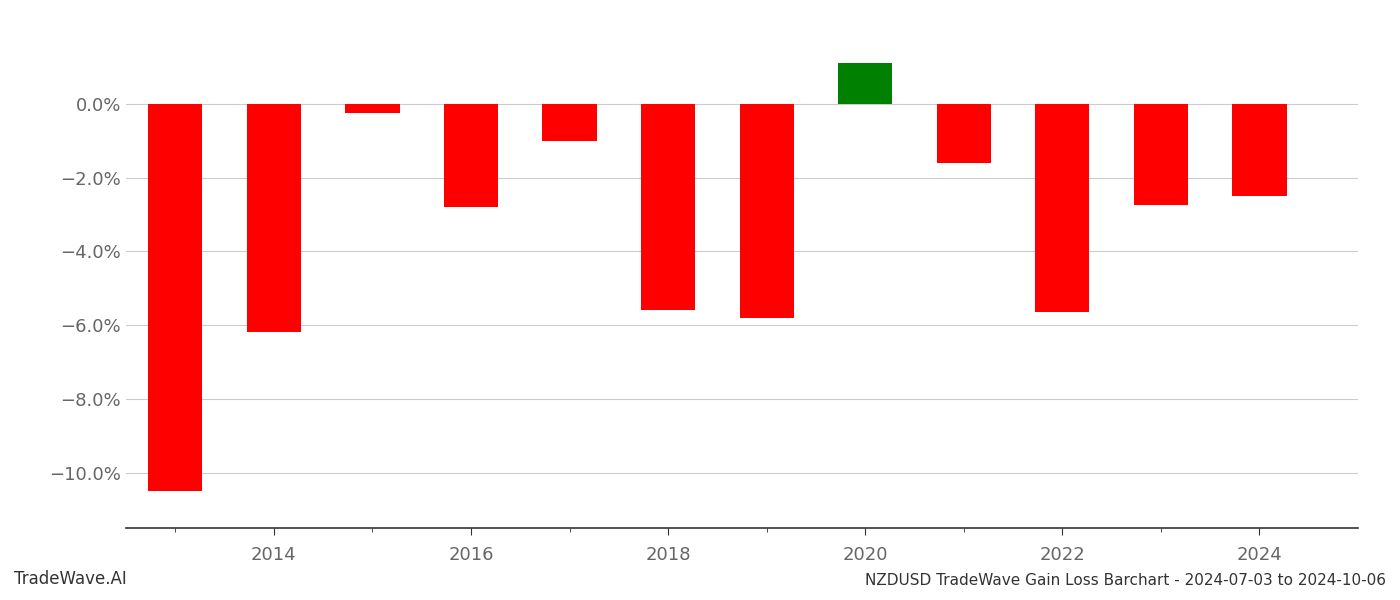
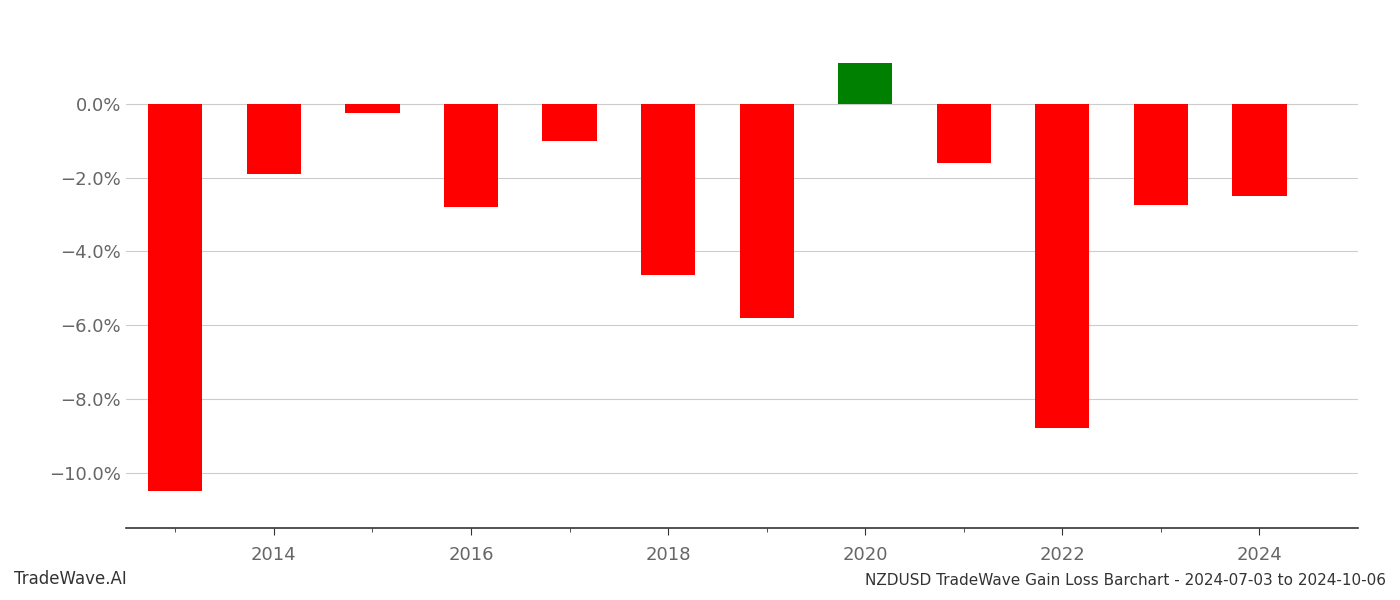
2014: -6.20% -> -1.90%
2018: -5.60% -> -4.65%
2022: -5.65% -> -8.80%
